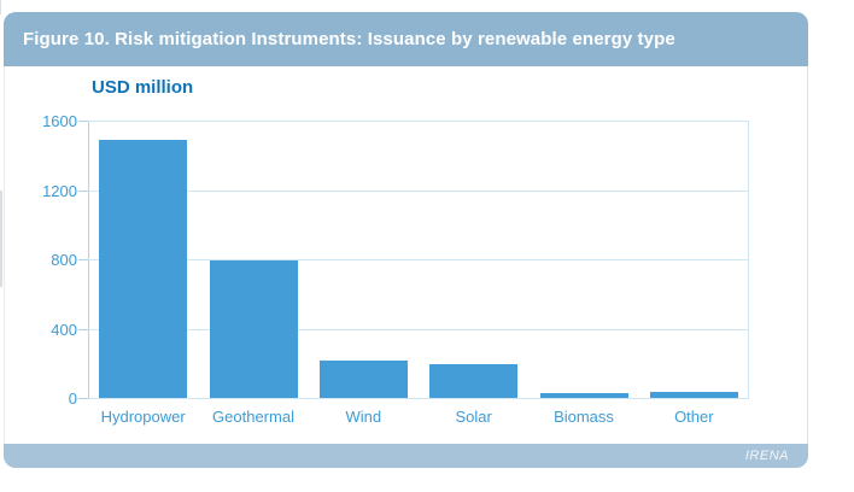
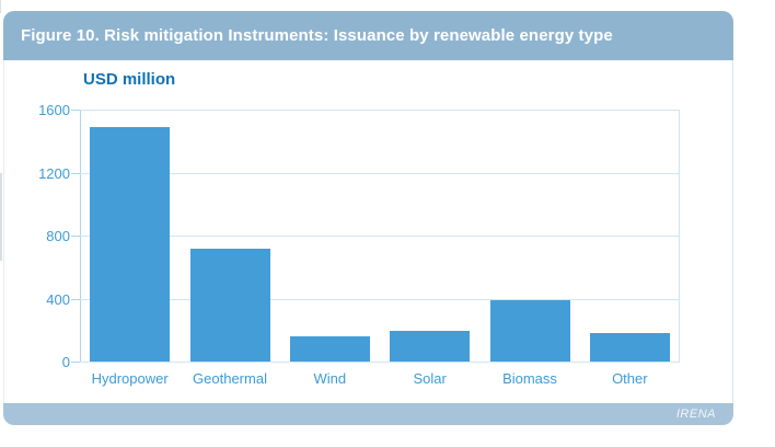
Geothermal: 790 -> 720
Wind: 220 -> 160
Biomass: 20 -> 390
Other: 40 -> 180
